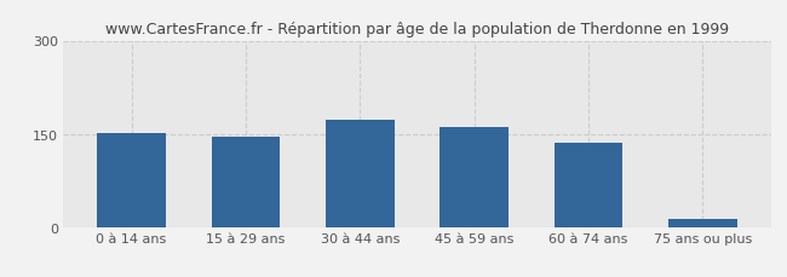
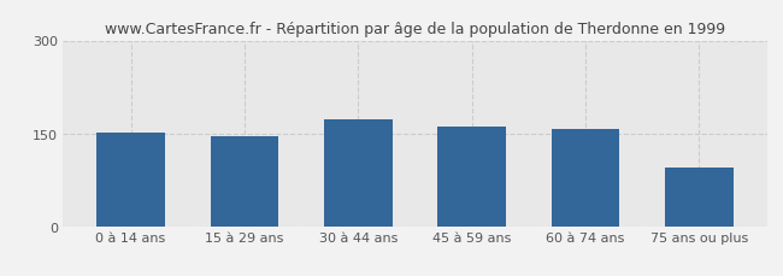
60 à 74 ans: 135 -> 156
75 ans ou plus: 13 -> 94
